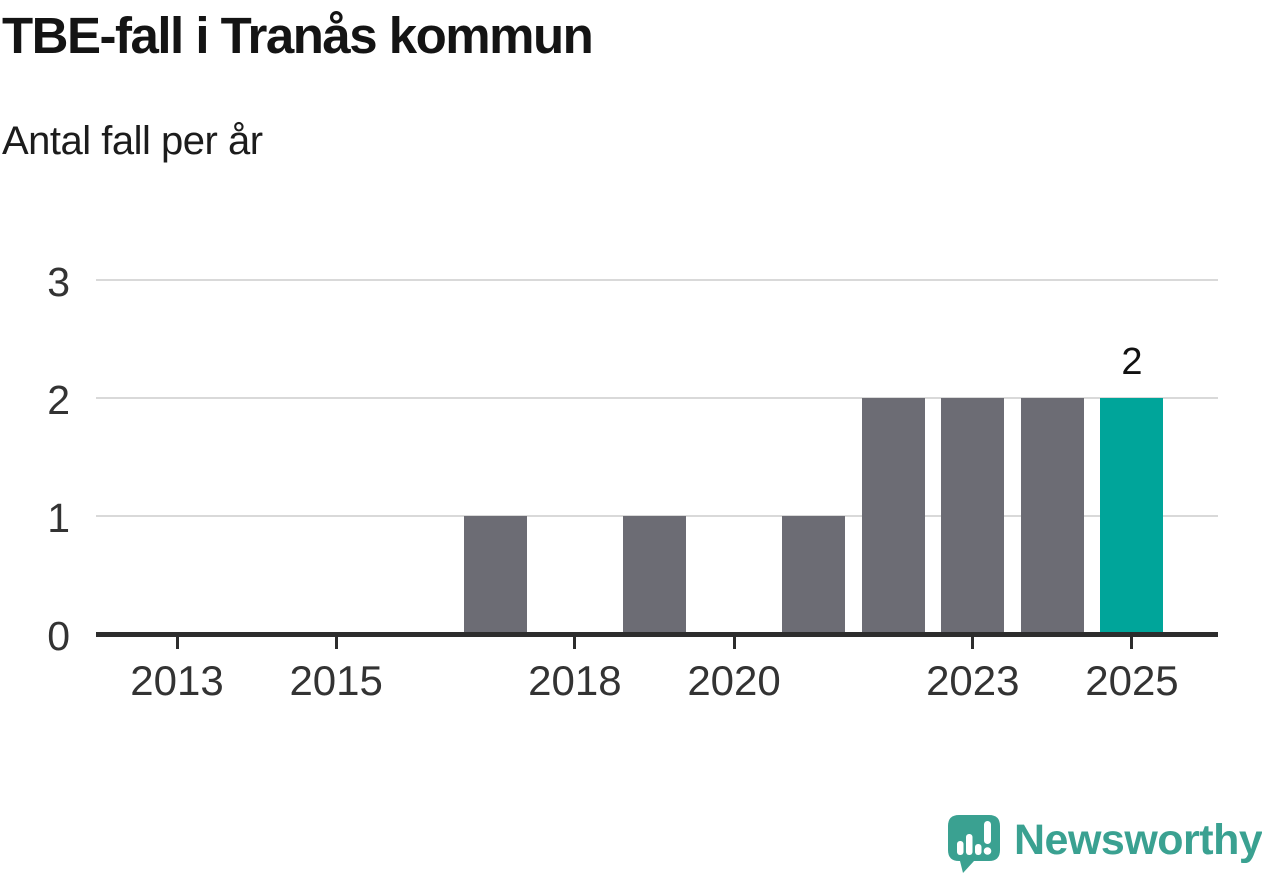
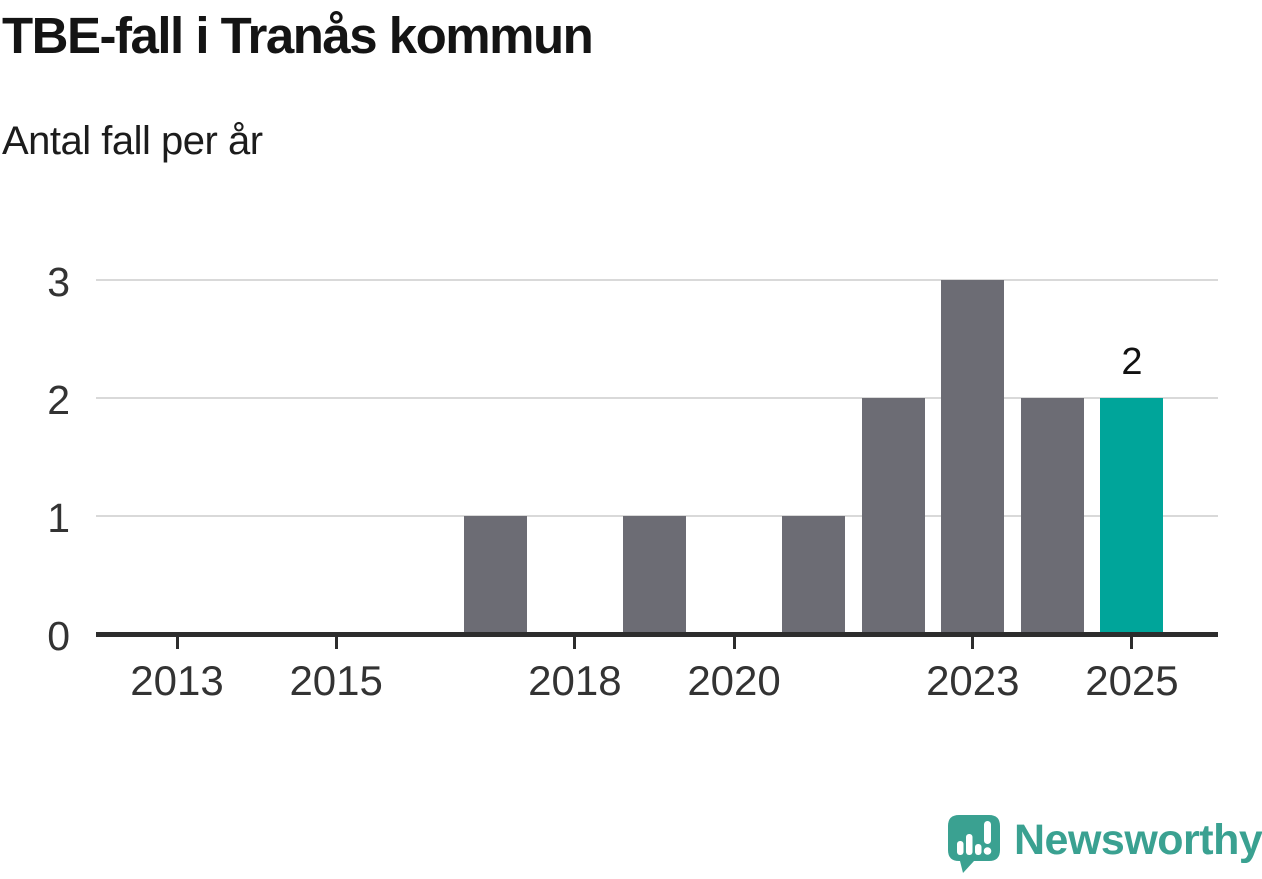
2023: 2 -> 3
